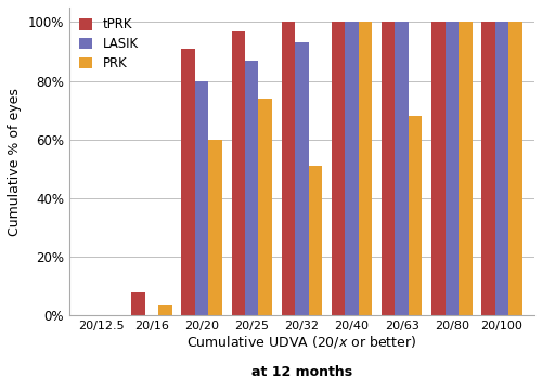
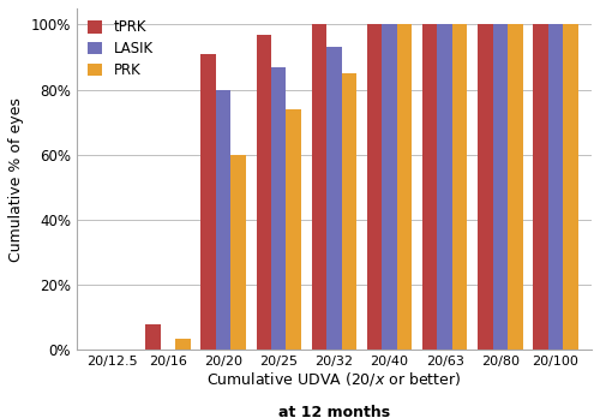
PRK/20/32: 51.0% -> 85.0%
PRK/20/63: 68.0% -> 100.0%
